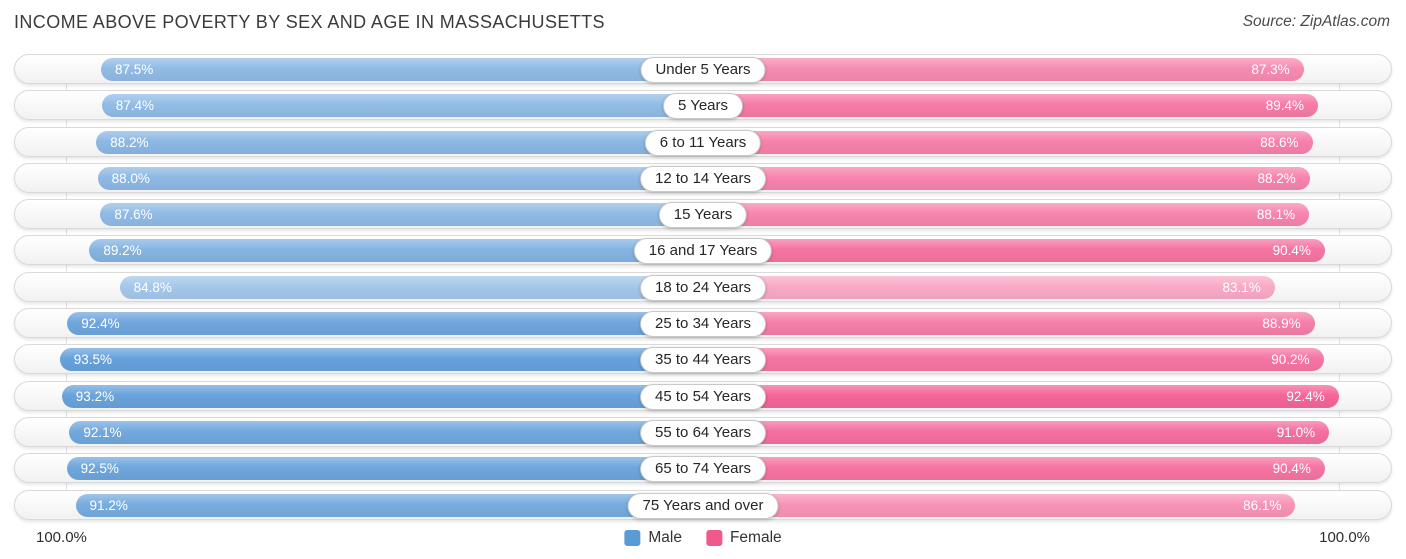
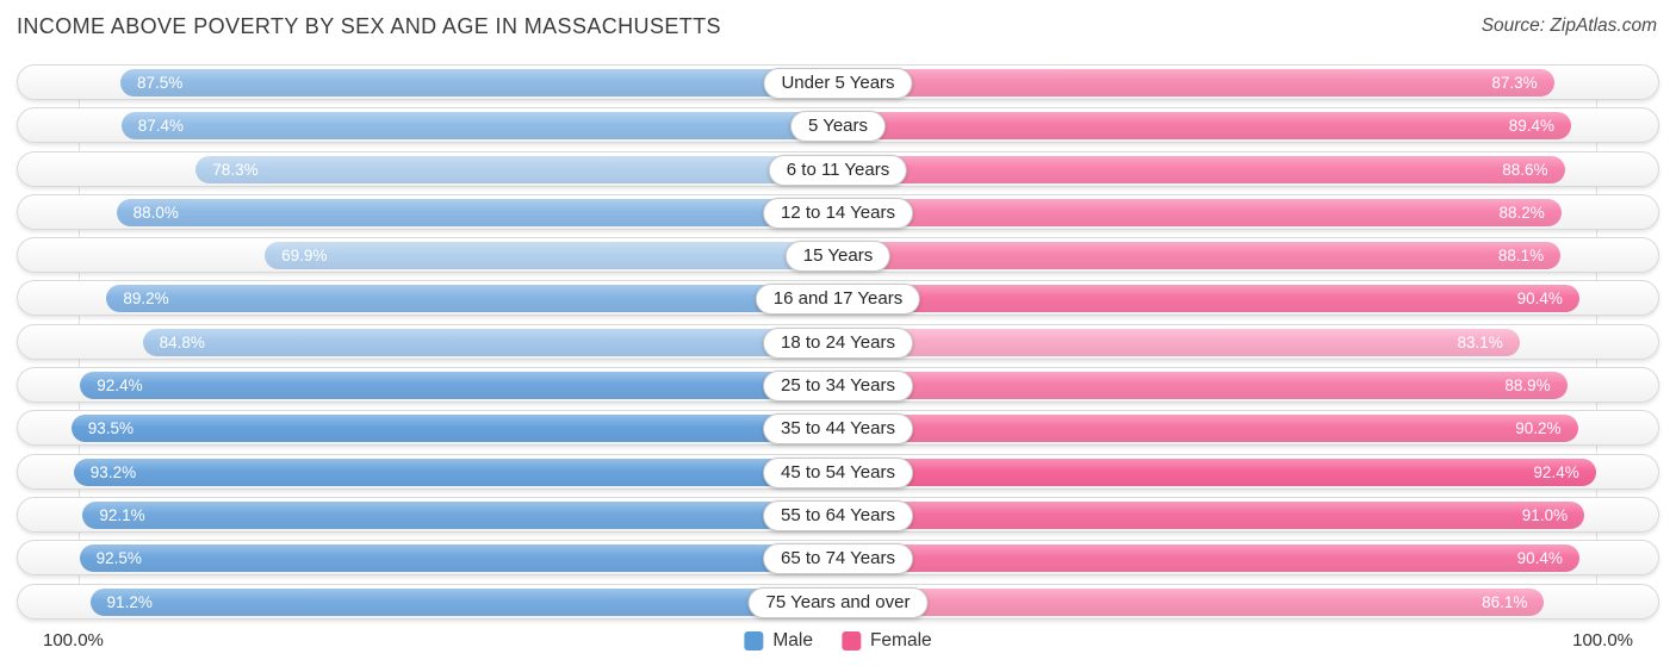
Male/6 to 11 Years: 88.2% -> 78.3%
Male/15 Years: 87.6% -> 69.9%
